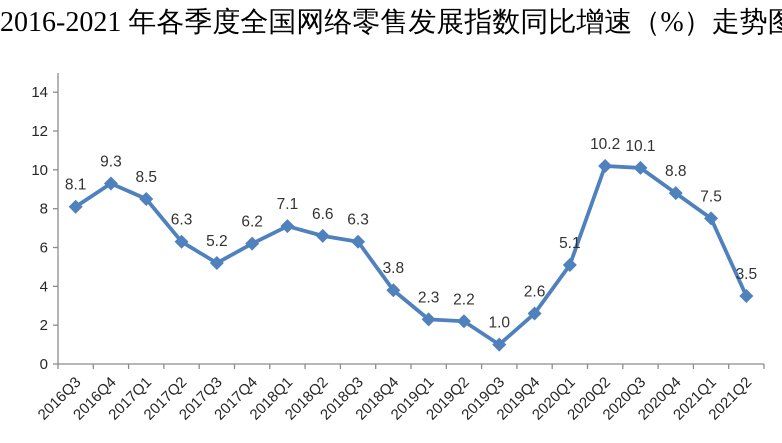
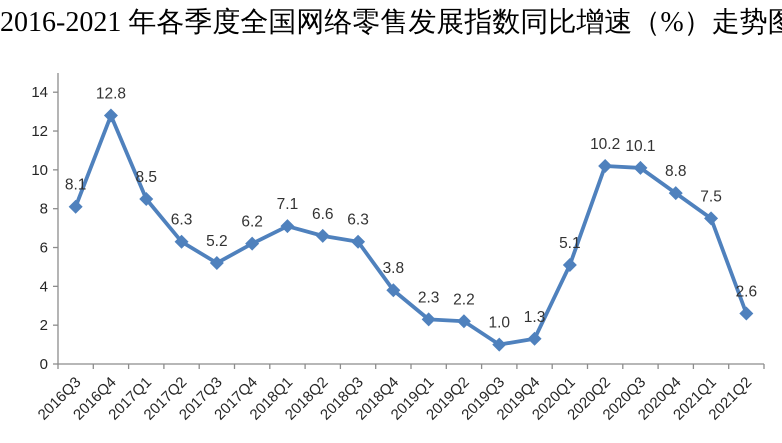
2016Q4: 9.3 -> 12.8
2019Q4: 2.6 -> 1.3
2021Q2: 3.5 -> 2.6
